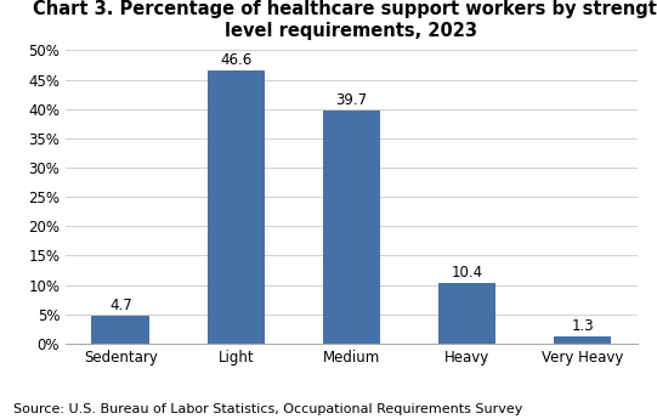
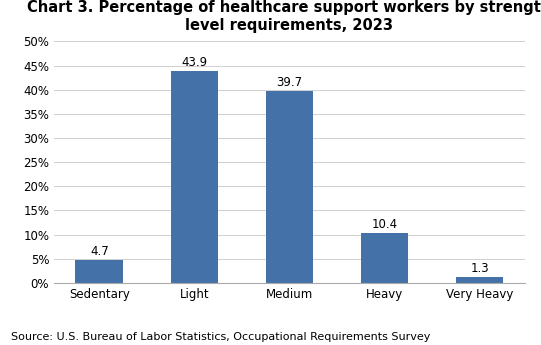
Light: 46.6 -> 43.9
